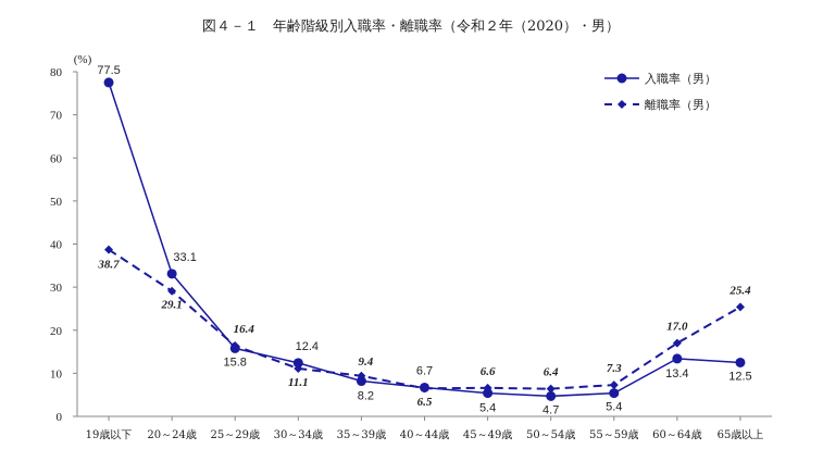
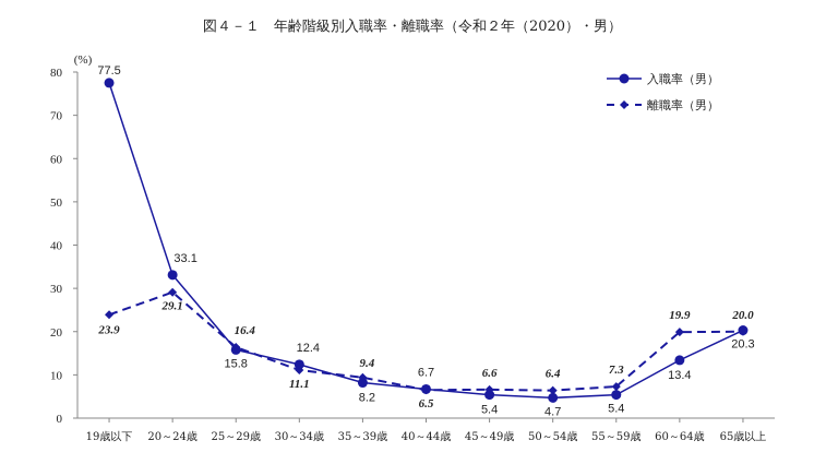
離職率（男）/19歳以下: 38.7 -> 23.9
離職率（男）/60～64歳: 17.0 -> 19.9
入職率（男）/65歳以上: 12.5 -> 20.3
離職率（男）/65歳以上: 25.4 -> 20.0
